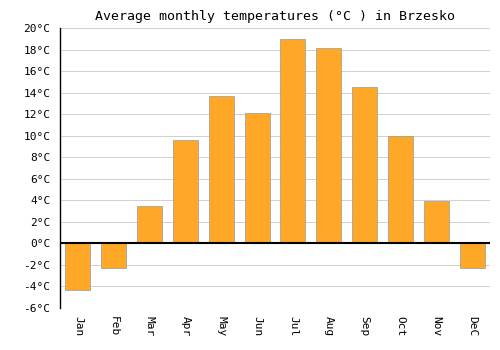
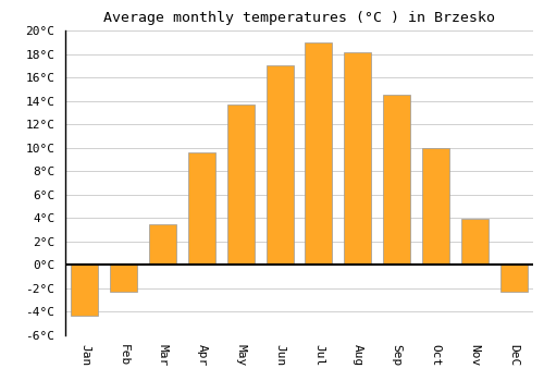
Jun: 12.1°C -> 17.0°C
